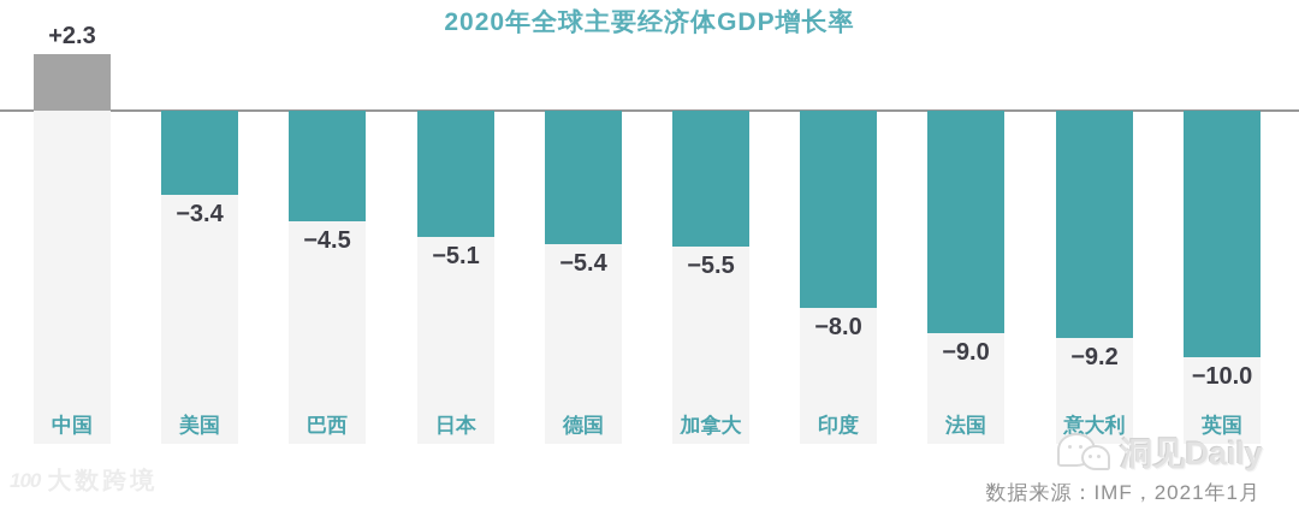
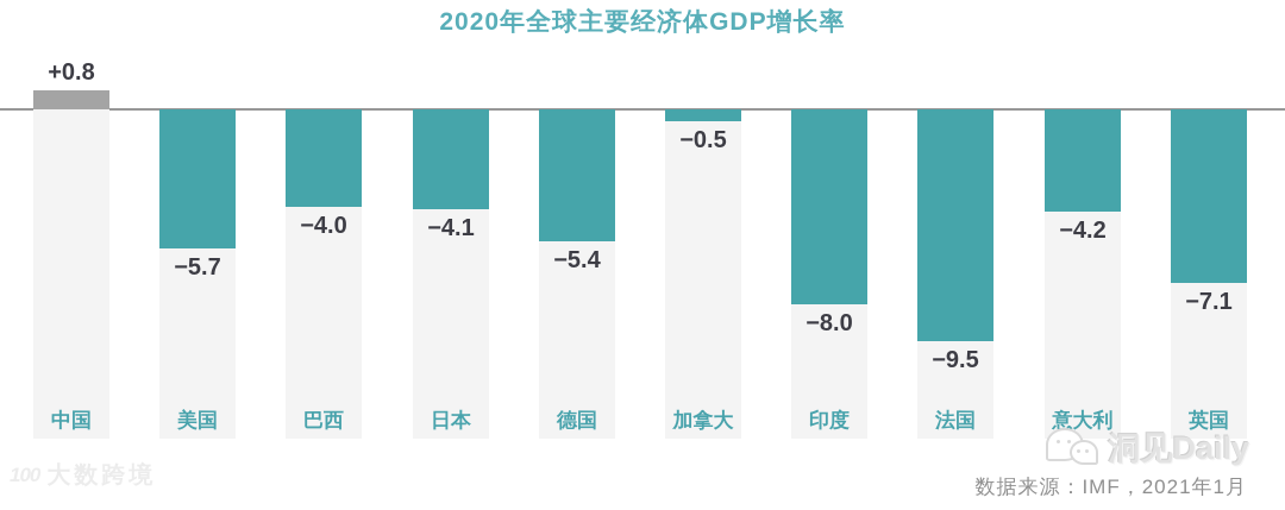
中国: +2.3 -> +0.8
美国: −3.4 -> −5.7
巴西: −4.5 -> −4.0
日本: −5.1 -> −4.1
加拿大: −5.5 -> −0.5
法国: −9.0 -> −9.5
意大利: −9.2 -> −4.2
英国: −10.0 -> −7.1
